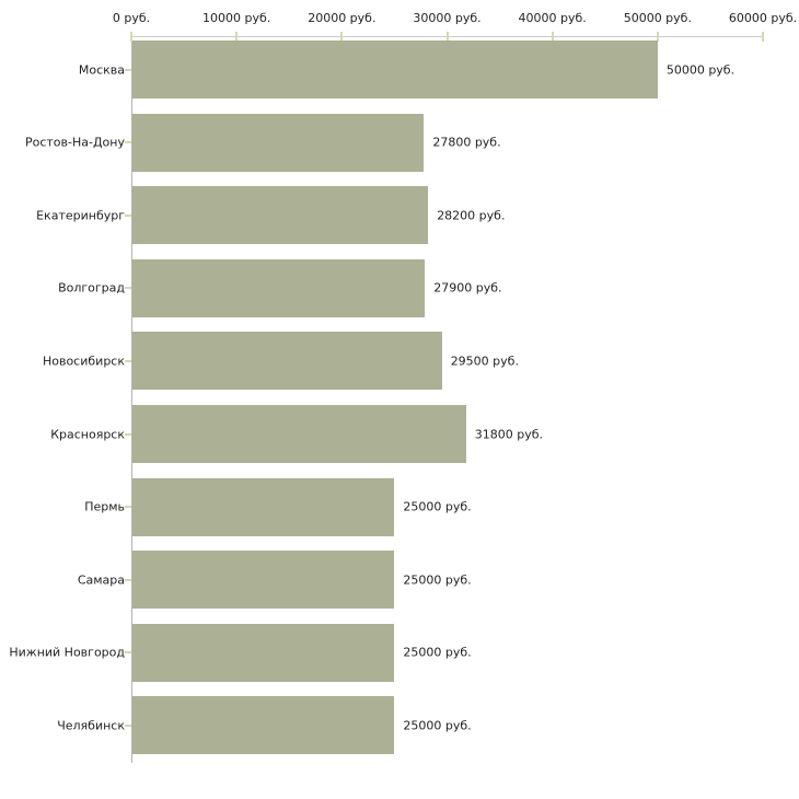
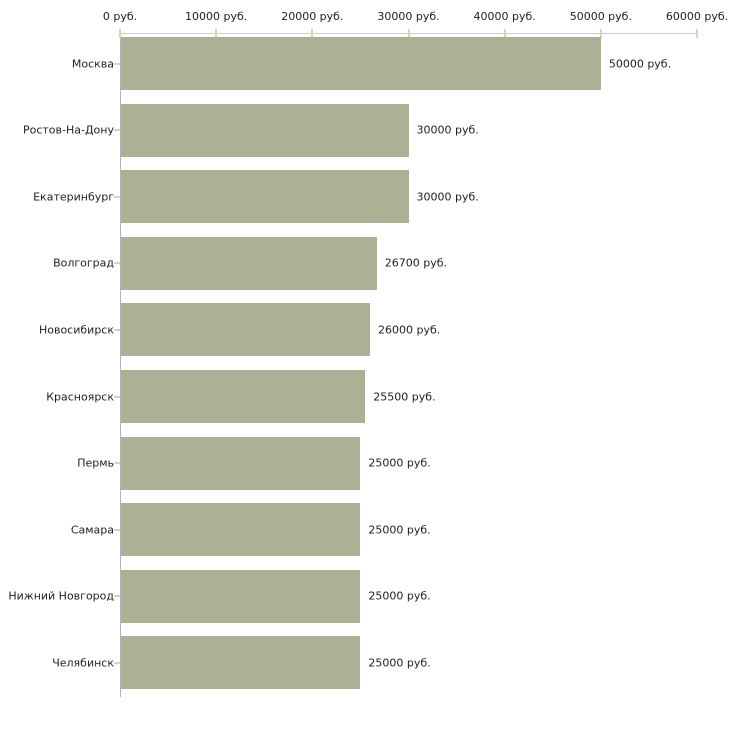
Ростов-На-Дону: 27800 -> 30000
Екатеринбург: 28200 -> 30000
Волгоград: 27900 -> 26700
Новосибирск: 29500 -> 26000
Красноярск: 31800 -> 25500
